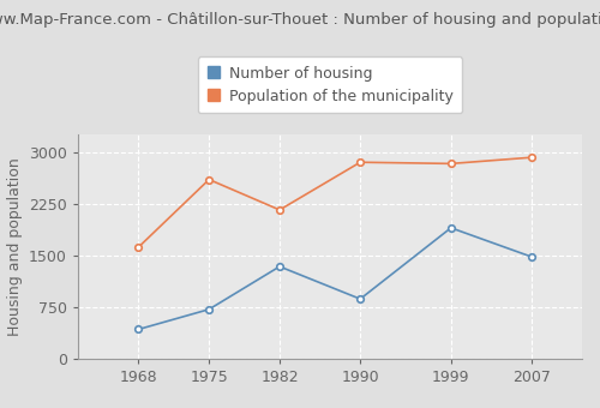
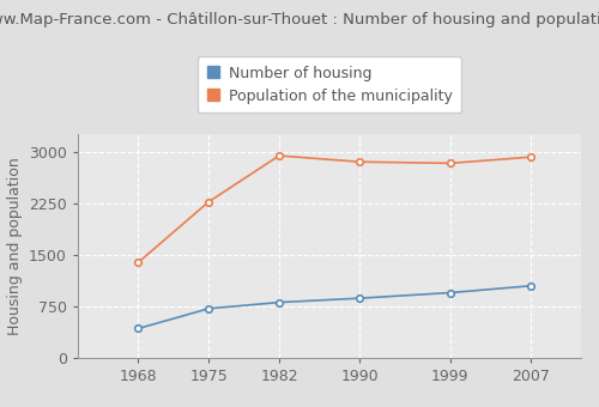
Population of the municipality/1968: 1620 -> 1390
Population of the municipality/1975: 2600 -> 2270
Number of housing/1982: 1340 -> 810
Population of the municipality/1982: 2160 -> 2940
Number of housing/1999: 1900 -> 950
Number of housing/2007: 1480 -> 1050
